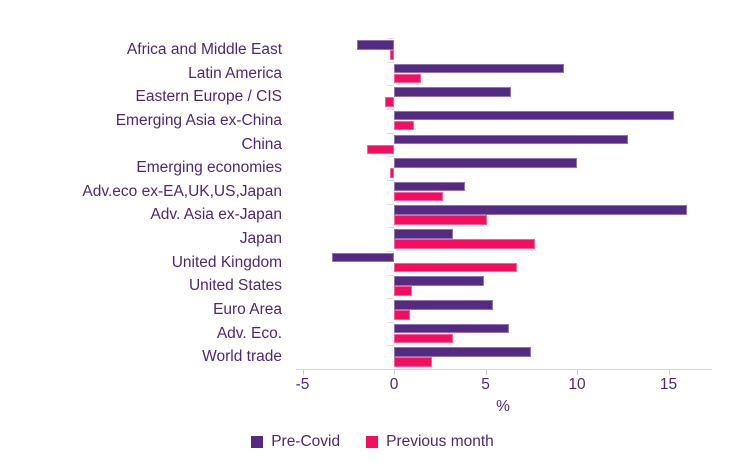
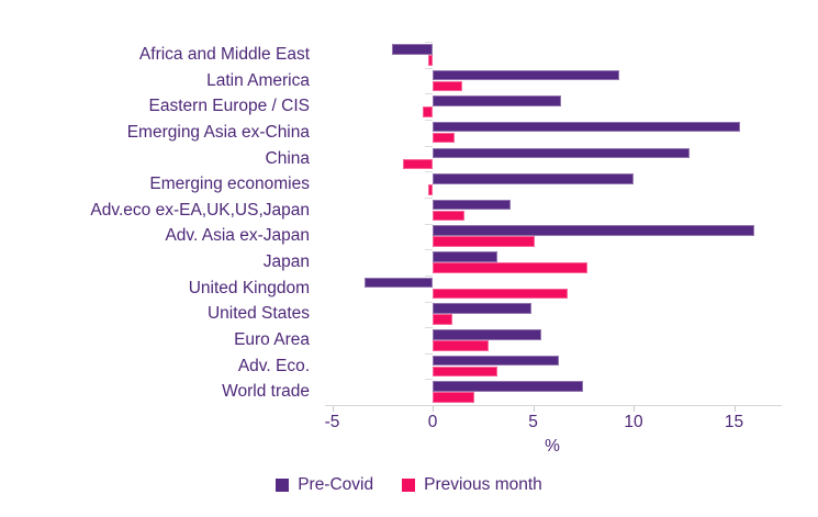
Previous month/Adv.eco ex-EA,UK,US,Japan: 2.7 -> 1.6
Previous month/Euro Area: 0.9 -> 2.8
